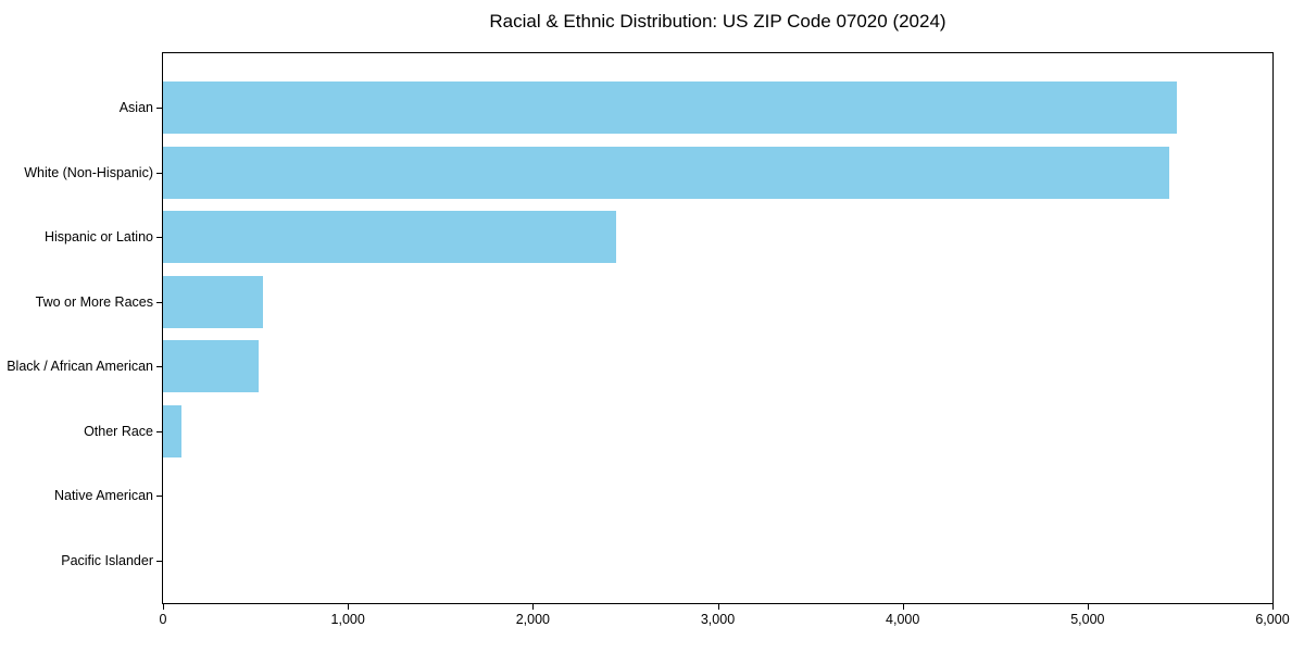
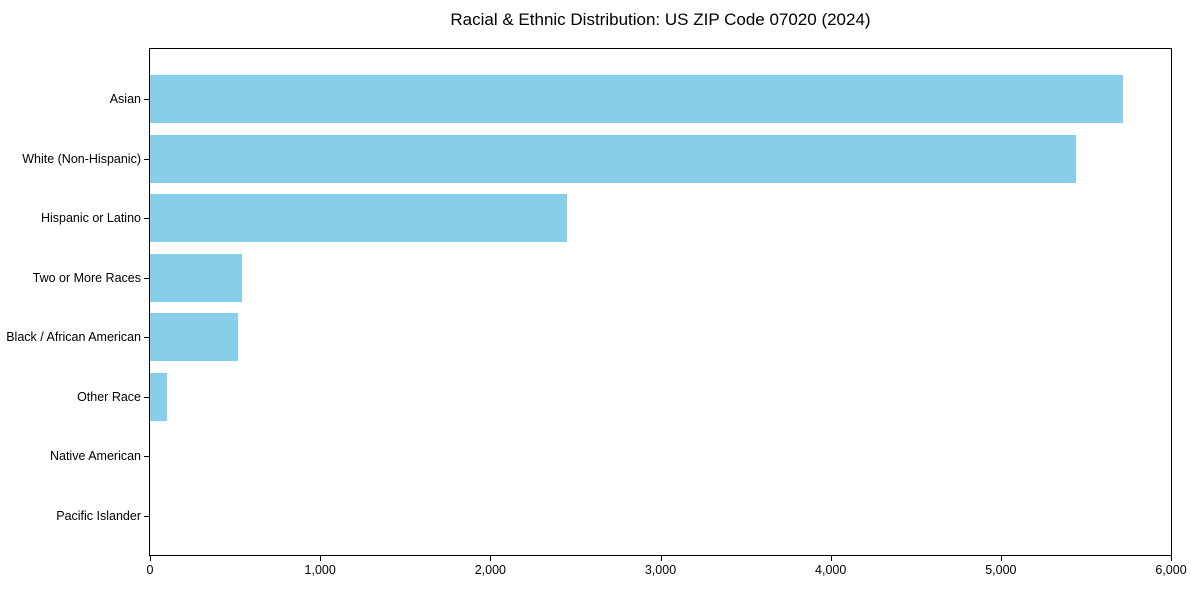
Asian: 5480 -> 5720
